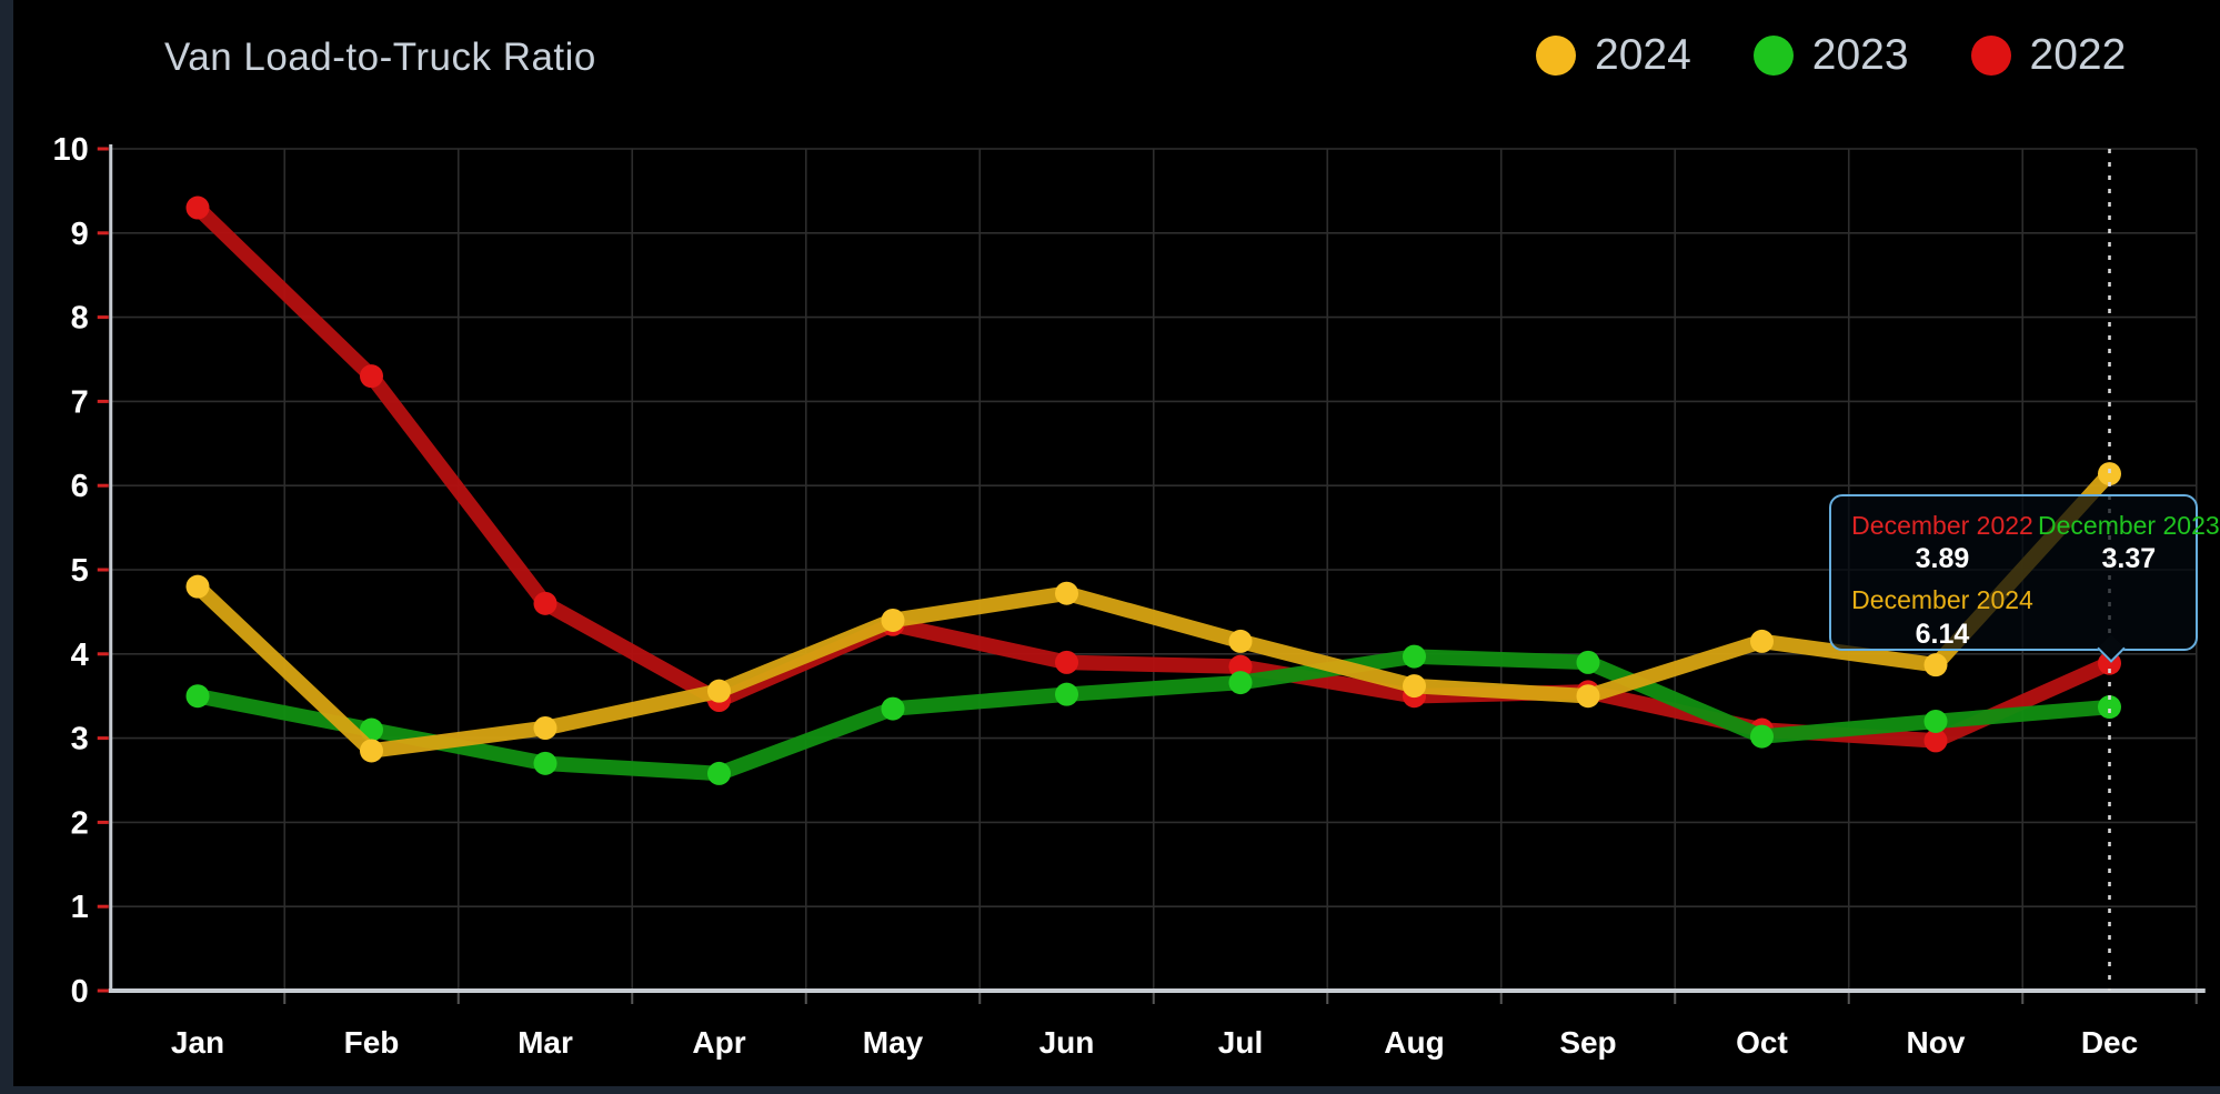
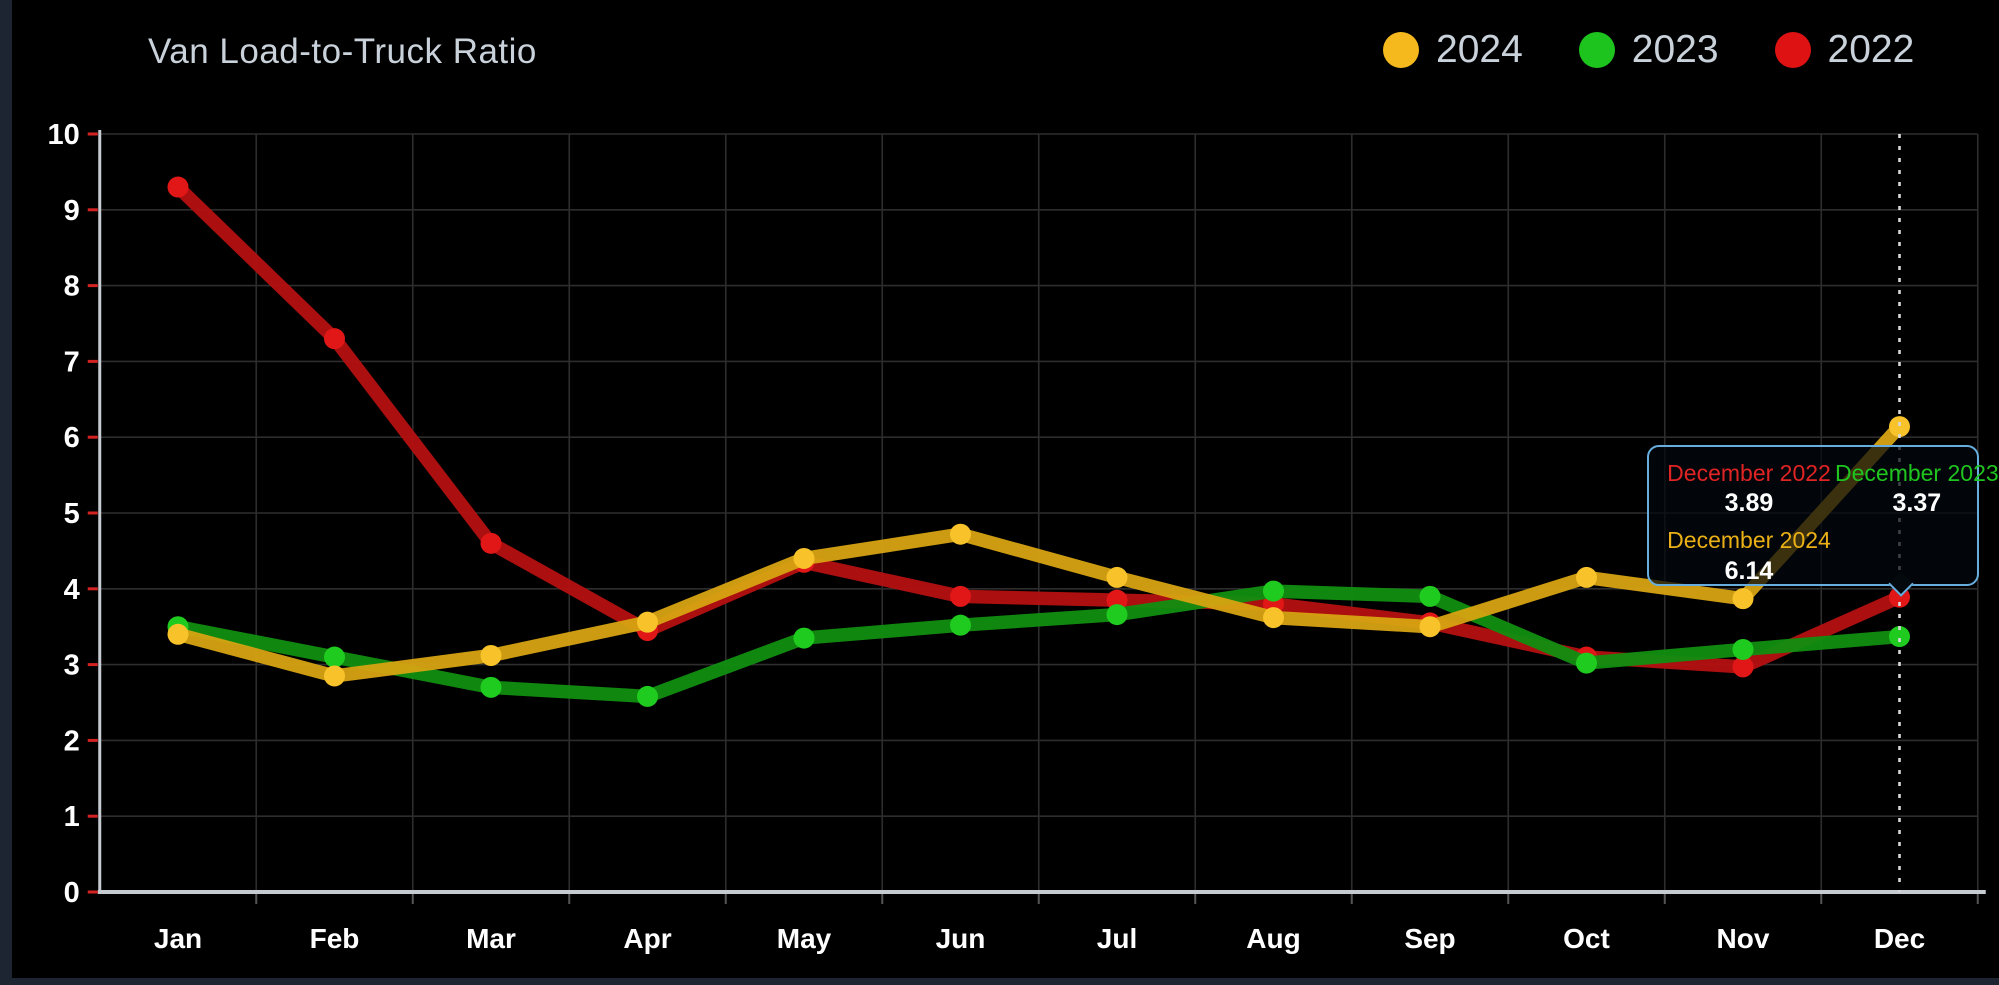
2024/Jan: 4.8 -> 3.4
2022/Aug: 3.5 -> 3.8
